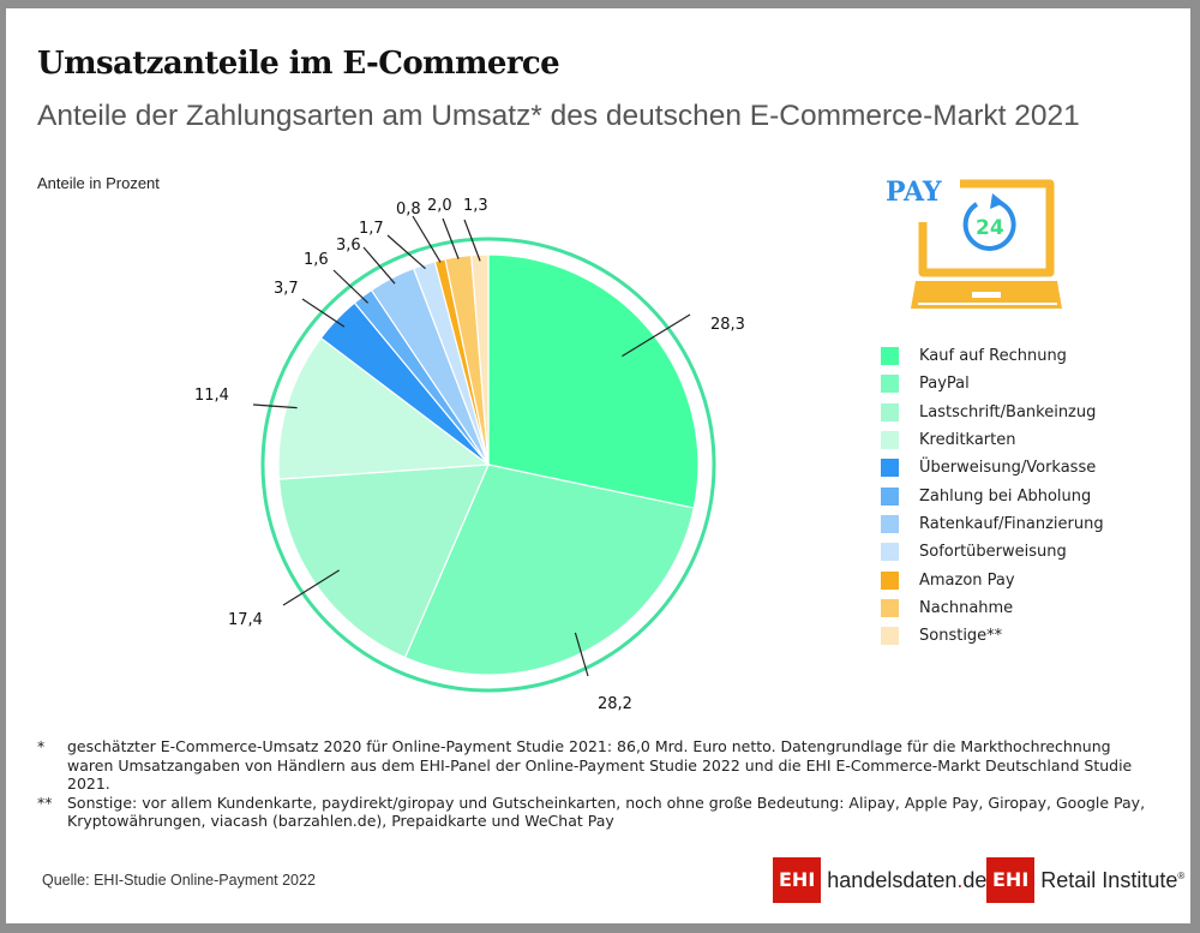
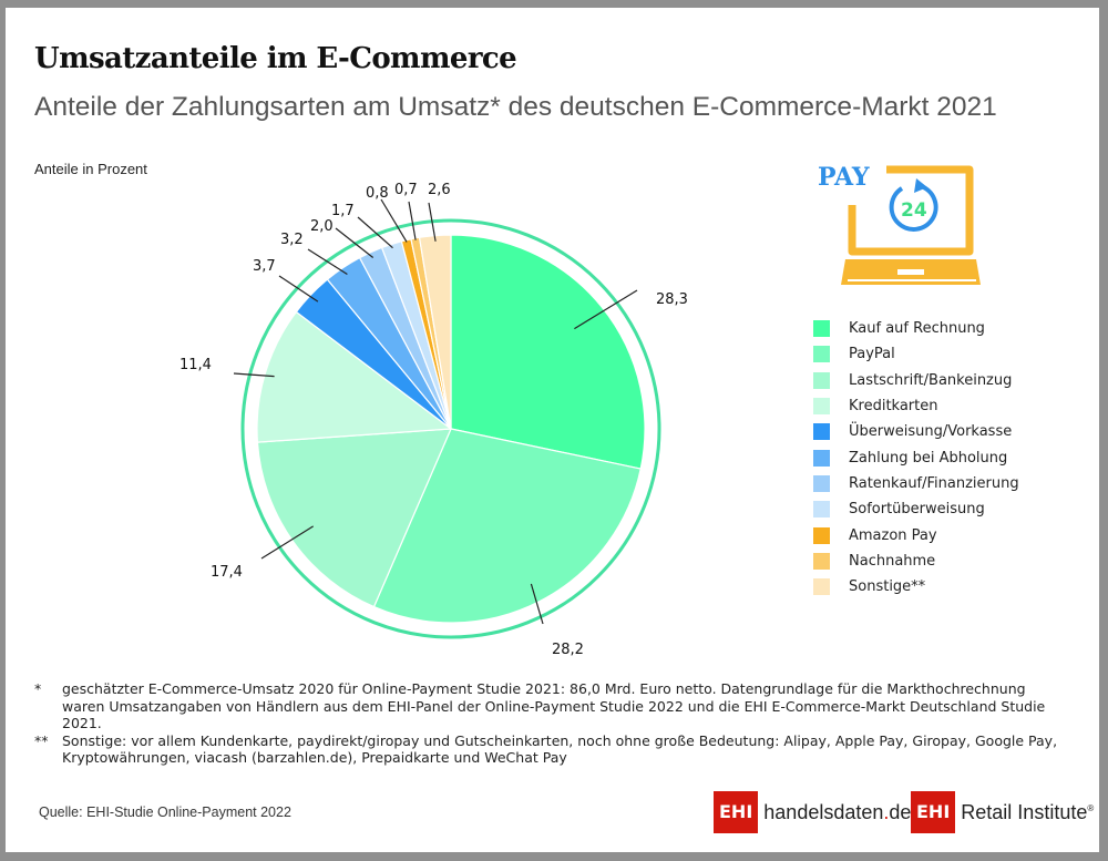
Zahlung bei Abholung: 1,6 -> 3,2
Ratenkauf/Finanzierung: 3,6 -> 2,0
Nachnahme: 2,0 -> 0,7
Sonstige**: 1,3 -> 2,6
